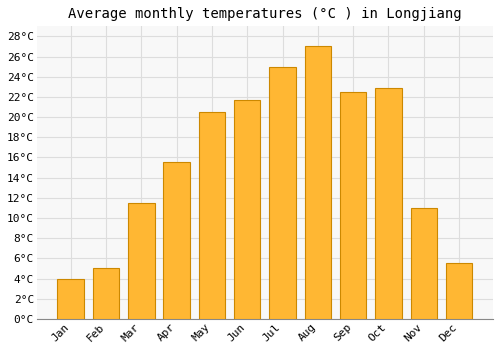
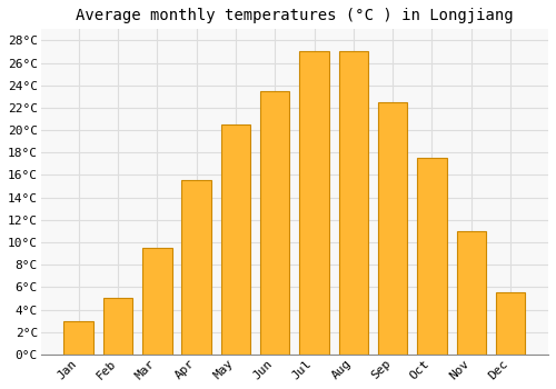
Jan: 4.0°C -> 3.0°C
Mar: 11.5°C -> 9.5°C
Jun: 21.7°C -> 23.5°C
Jul: 25.0°C -> 27.0°C
Oct: 22.9°C -> 17.5°C
